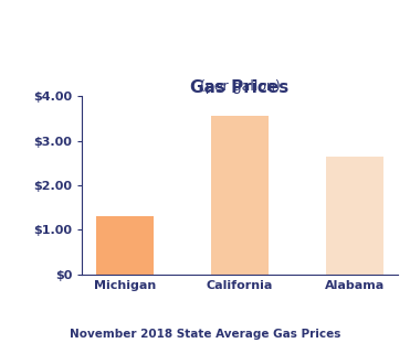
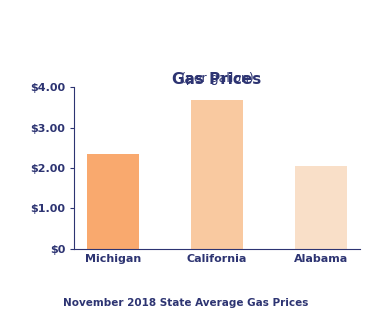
Michigan: $1.30 -> $2.35
California: $3.55 -> $3.68
Alabama: $2.65 -> $2.05
